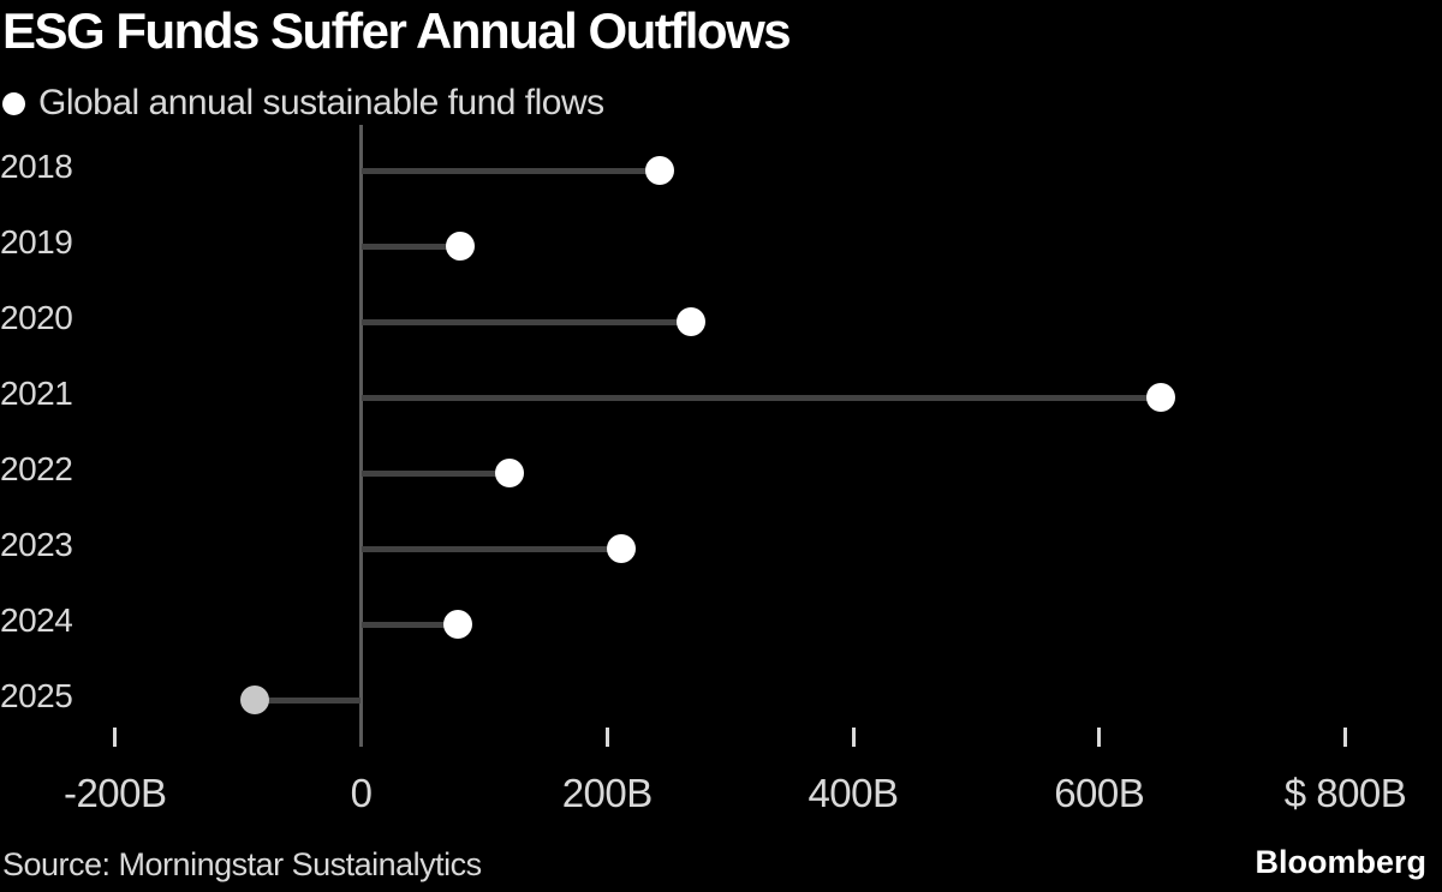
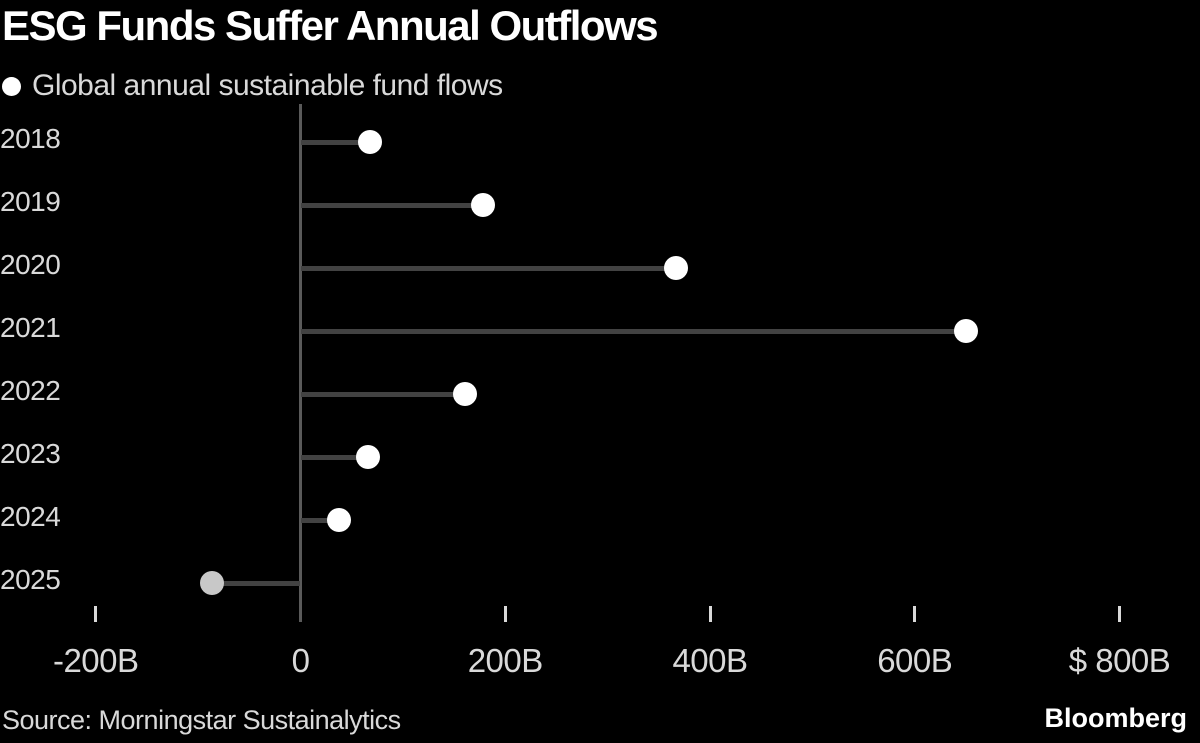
2018: 243B -> 68B
2019: 81B -> 178B
2020: 268B -> 367B
2022: 121B -> 161B
2023: 211B -> 66B
2024: 79B -> 38B
